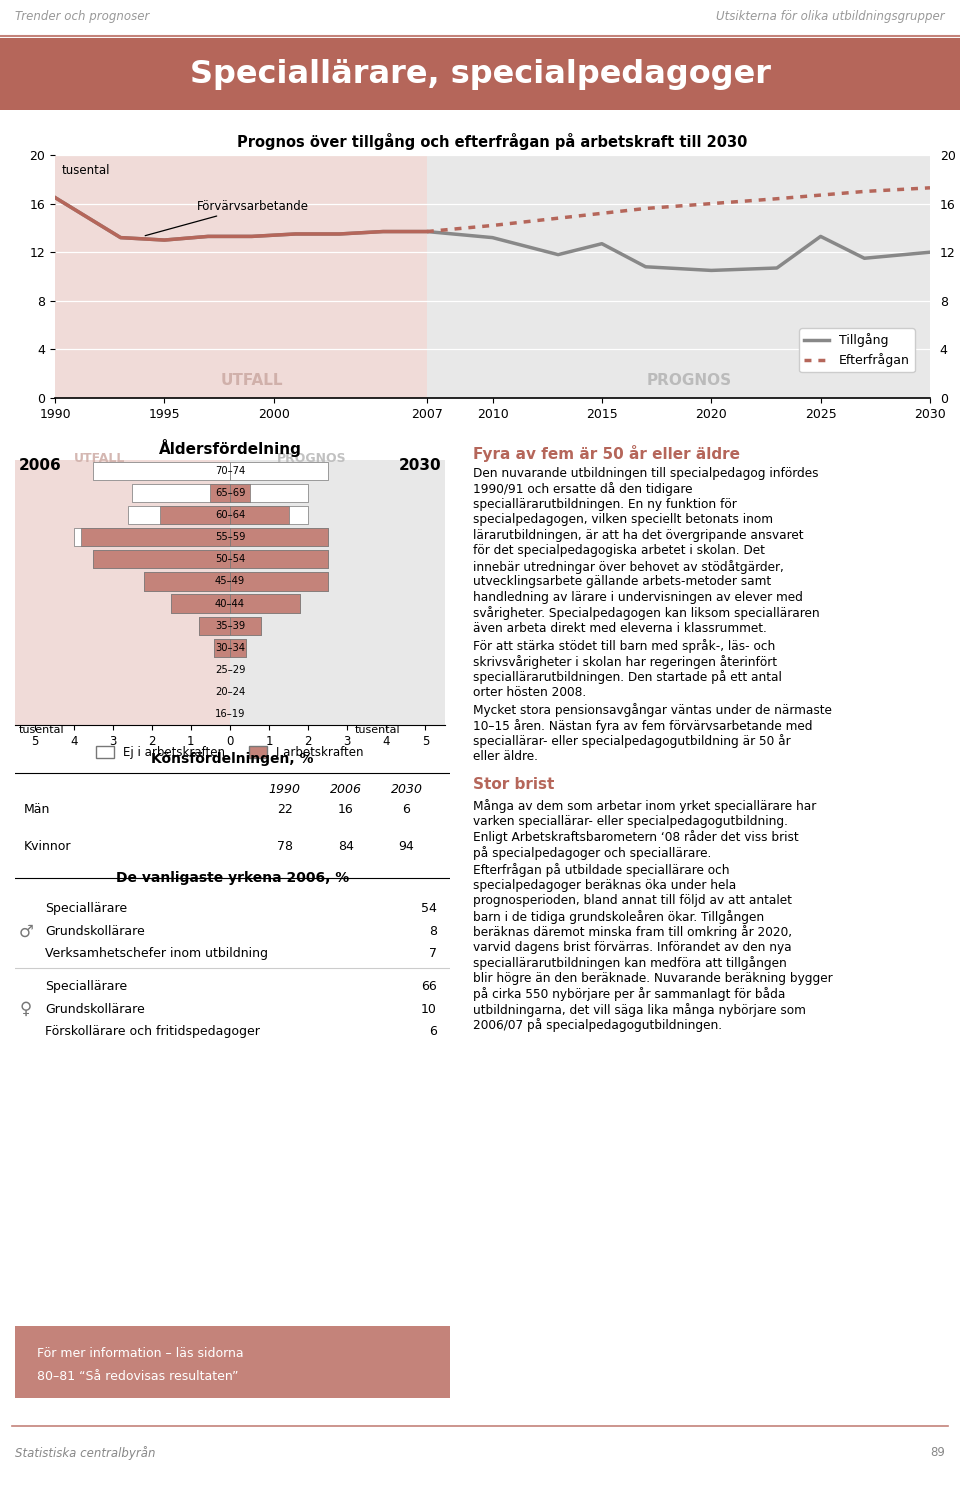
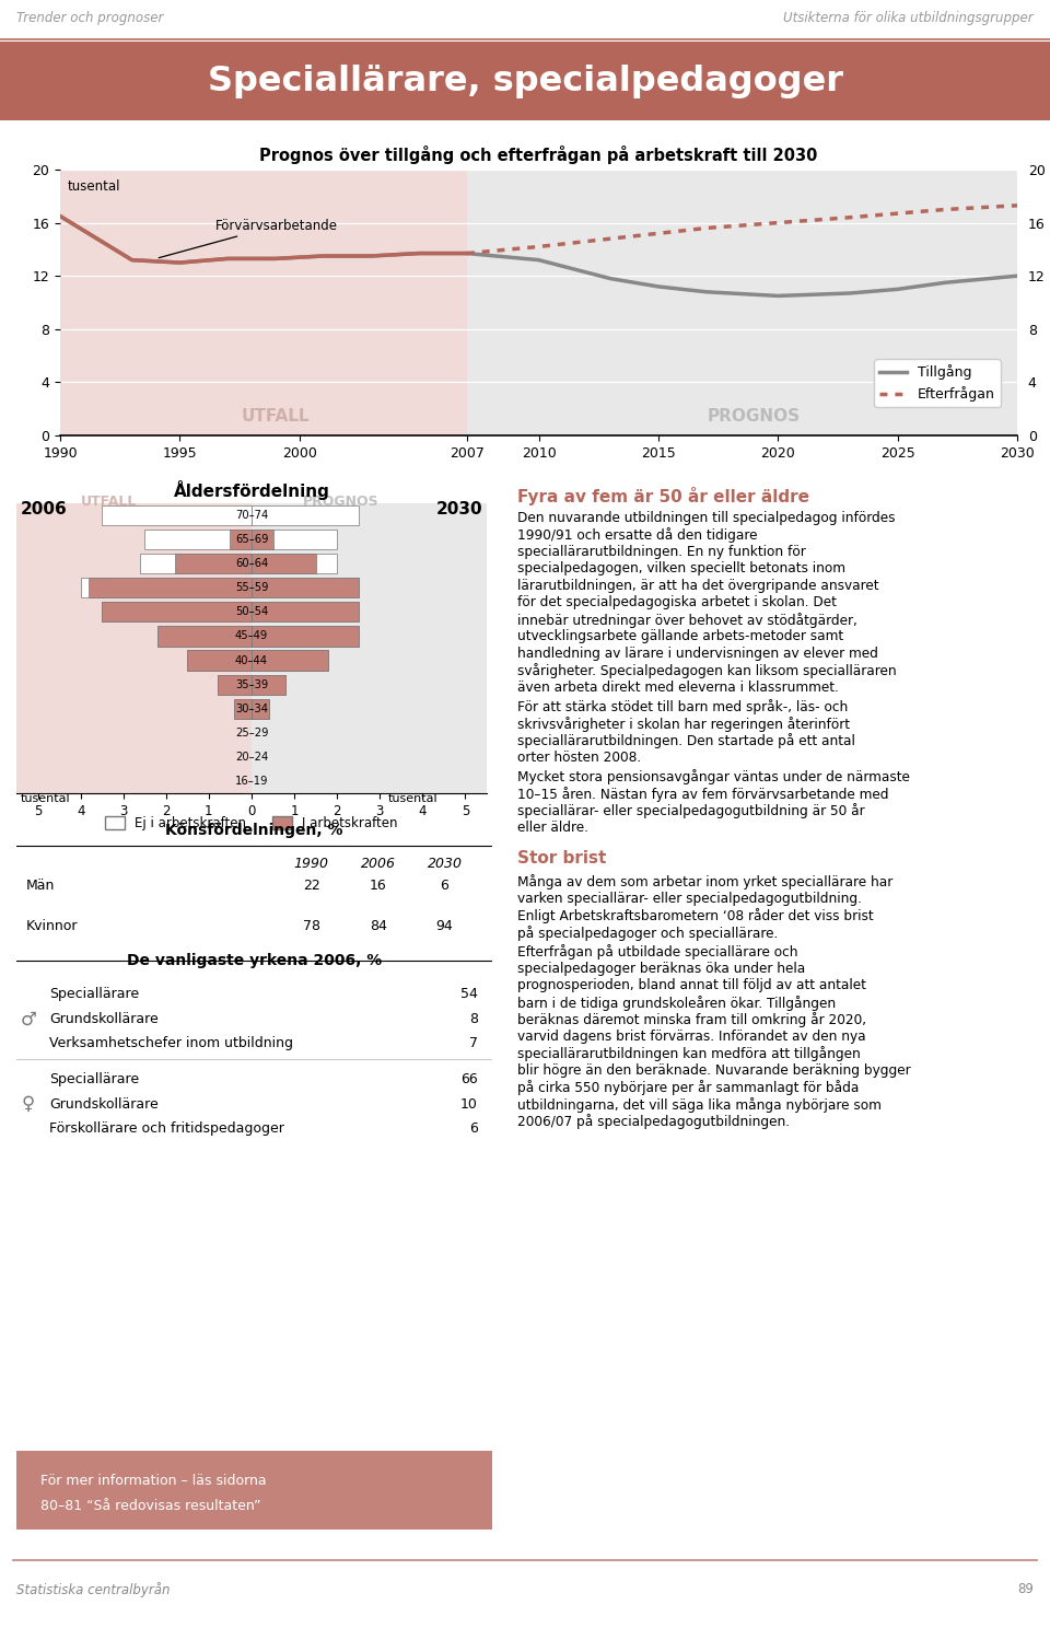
Tillgång/2015: 12.7 -> 11.2
Tillgång/2025: 13.3 -> 11.0
